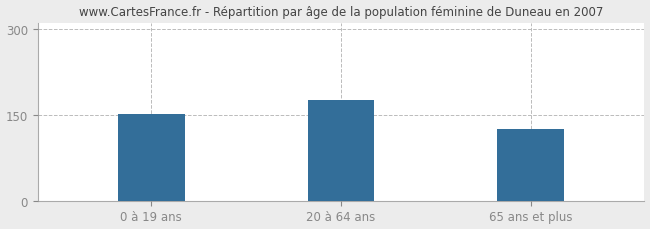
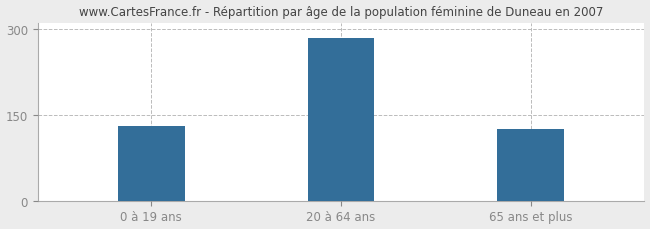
0 à 19 ans: 152 -> 130
20 à 64 ans: 176 -> 283
